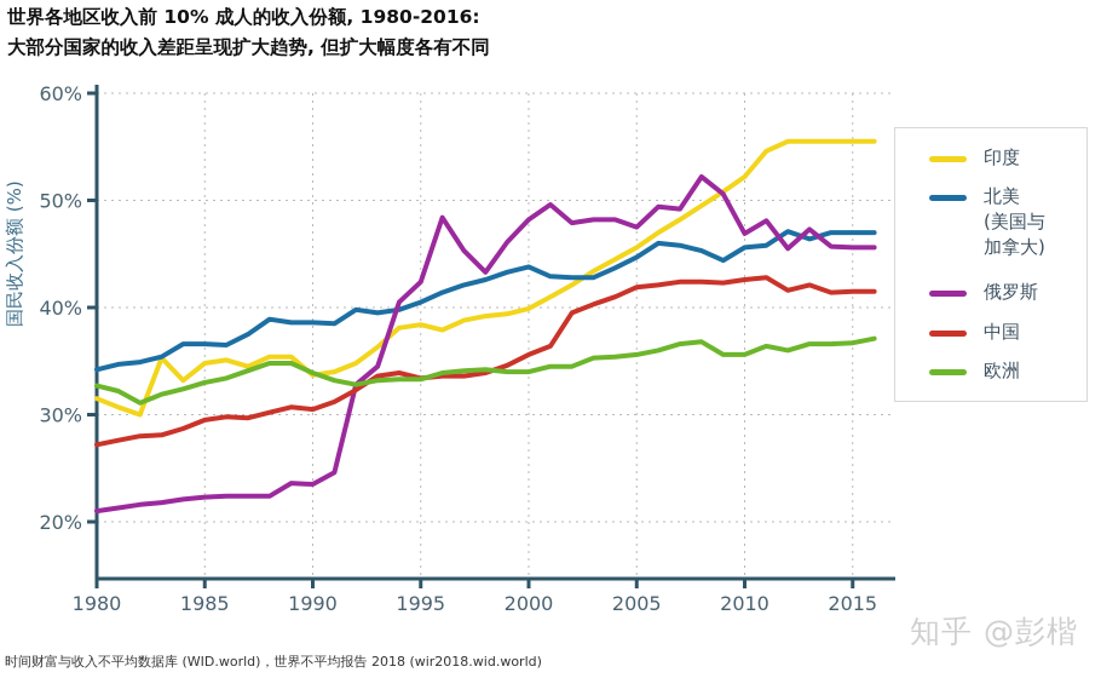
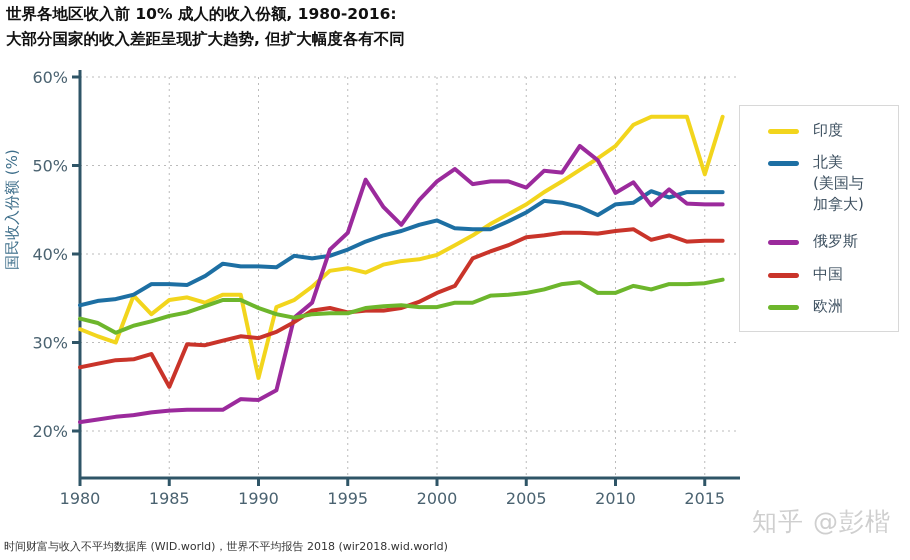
中国/1985: 30% -> 25%
印度/1990: 34% -> 26%
印度/2015: 56% -> 49%
